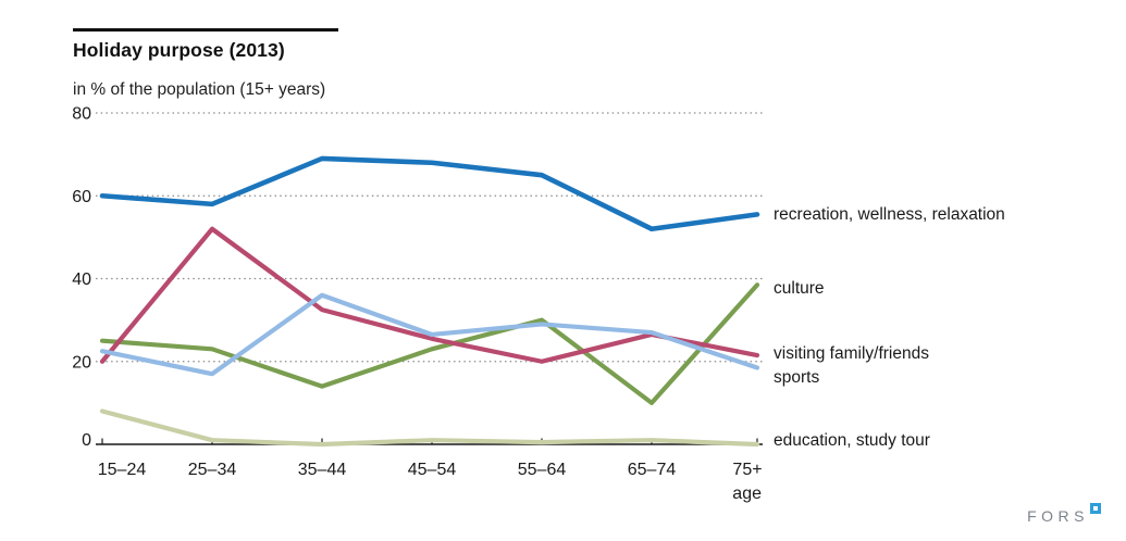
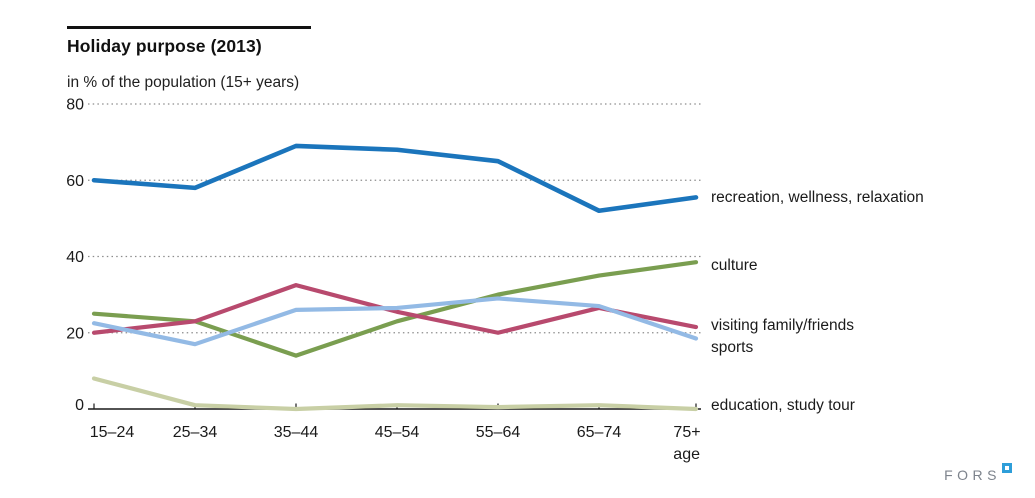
visiting family/friends/25–34: 52 -> 23
sports/35–44: 36 -> 26
culture/65–74: 10 -> 35
